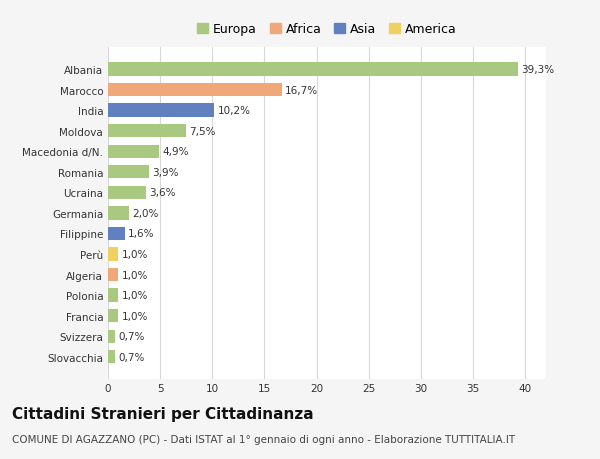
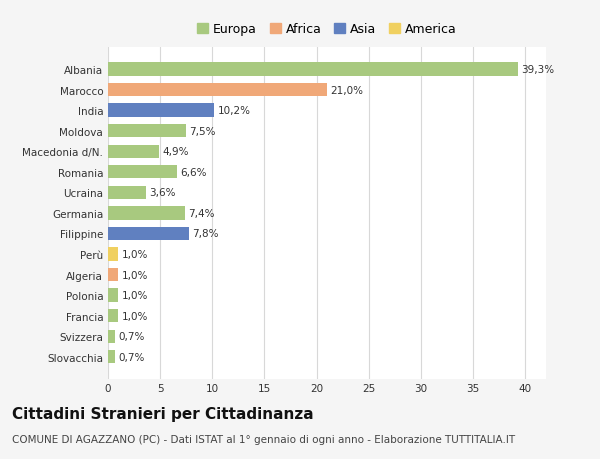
Marocco: 16,7% -> 21,0%
Romania: 3,9% -> 6,6%
Germania: 2,0% -> 7,4%
Filippine: 1,6% -> 7,8%
